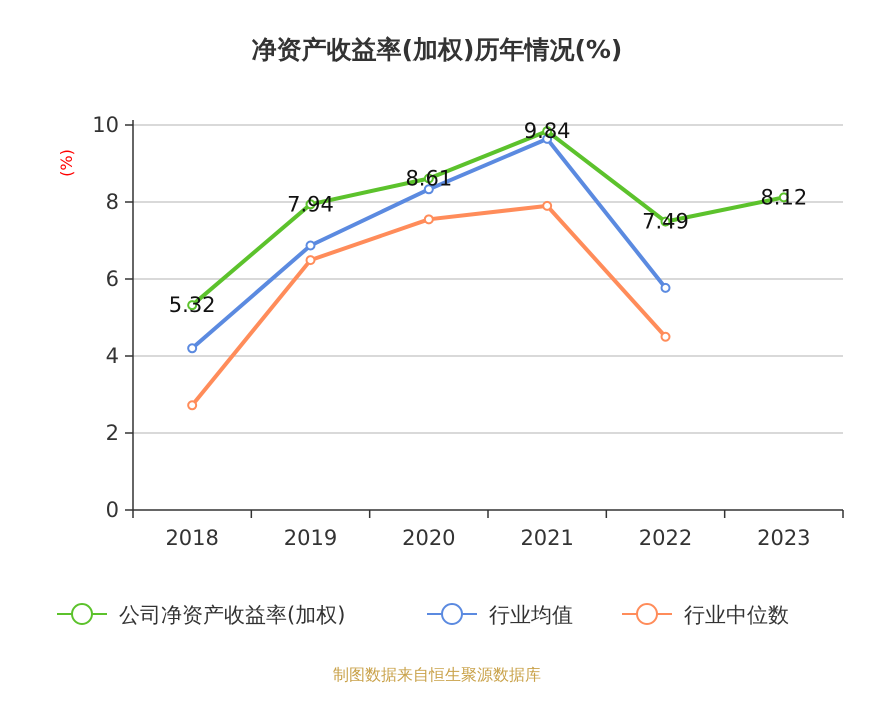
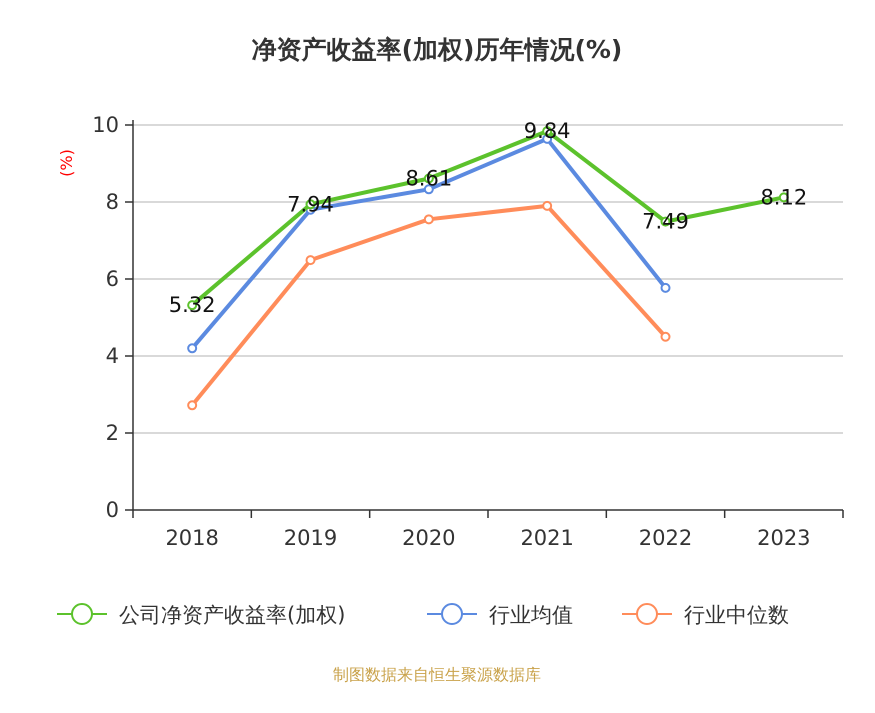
行业均值/2019: 6.9 -> 7.8
